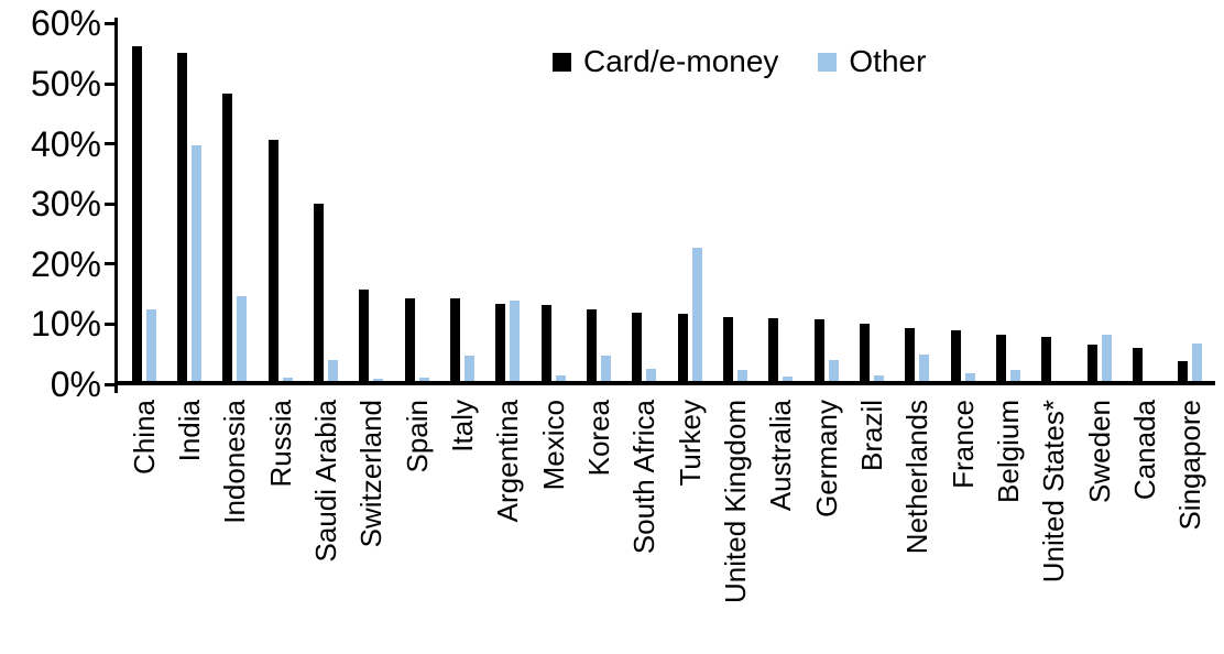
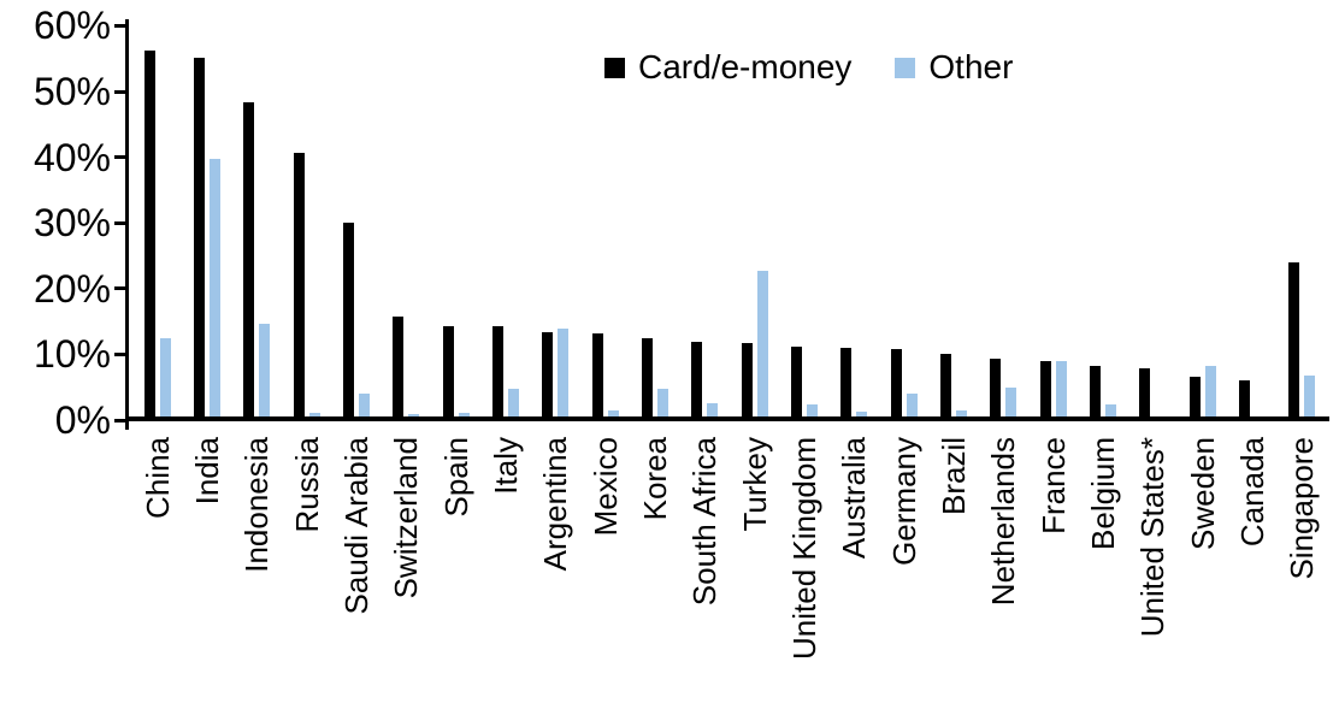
Other/France: 2% -> 9%
Card/e-money/Singapore: 4% -> 24%
